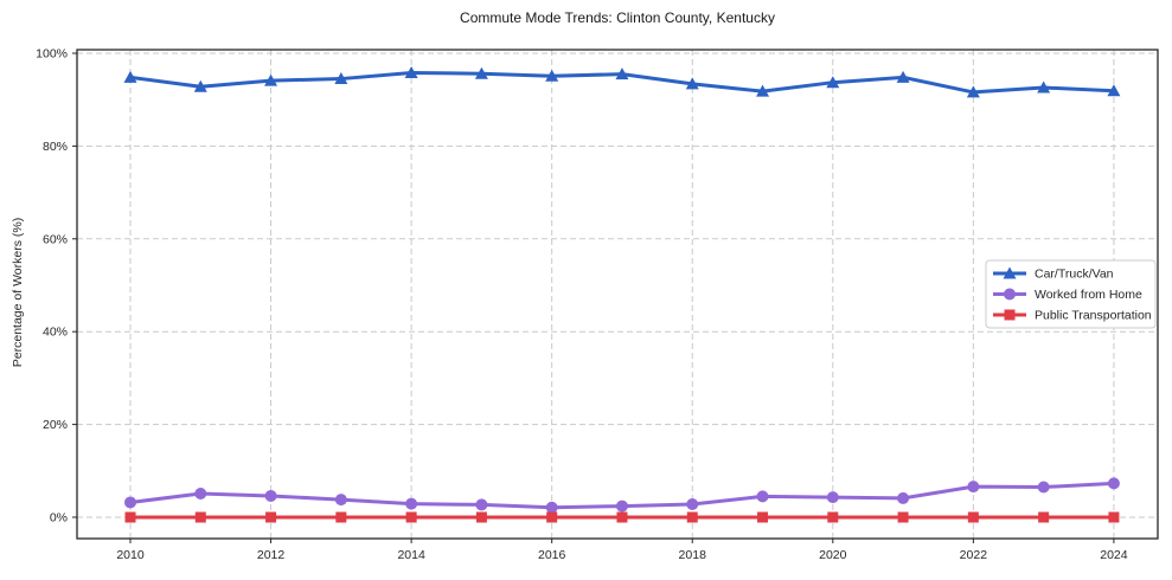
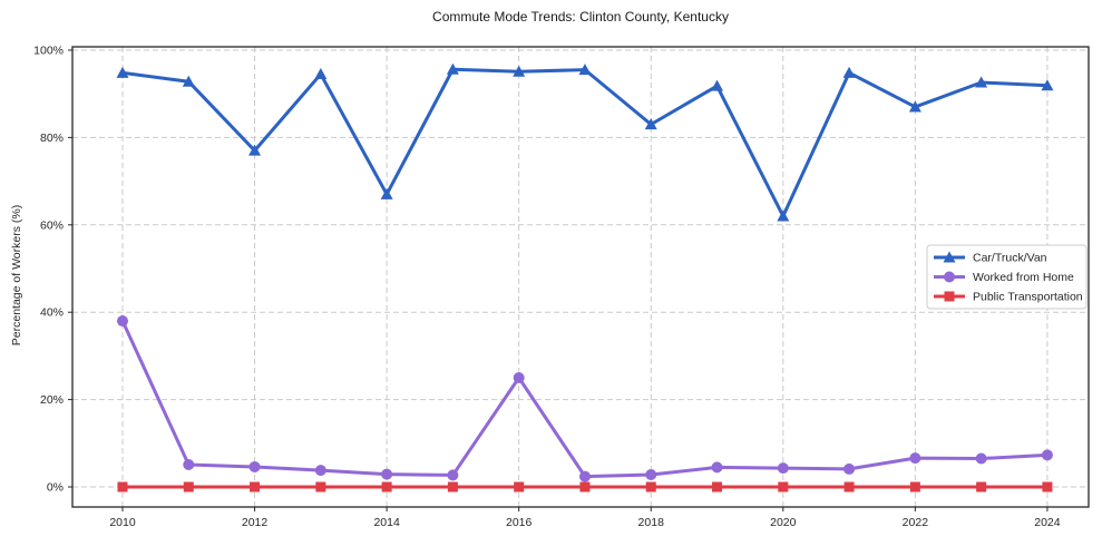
Worked from Home/2010: 3% -> 38%
Car/Truck/Van/2012: 94% -> 77%
Car/Truck/Van/2014: 96% -> 67%
Worked from Home/2016: 2% -> 25%
Car/Truck/Van/2018: 93% -> 83%
Car/Truck/Van/2020: 94% -> 62%
Car/Truck/Van/2022: 92% -> 87%
